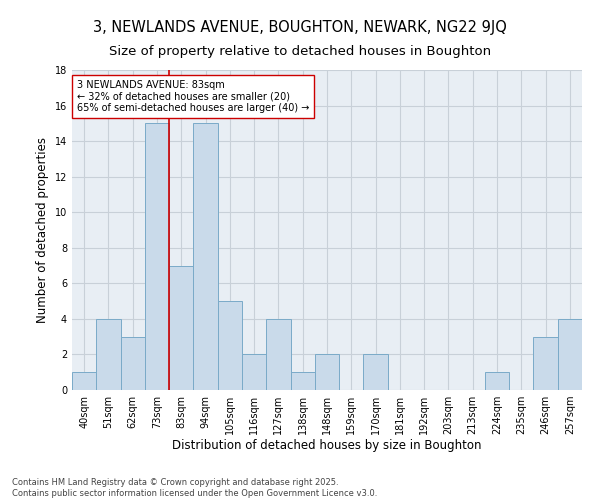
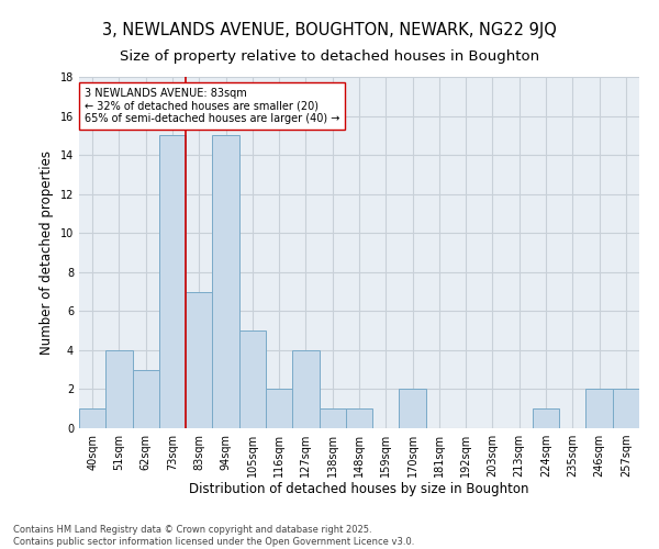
148sqm: 2 -> 1
246sqm: 3 -> 2
257sqm: 4 -> 2
